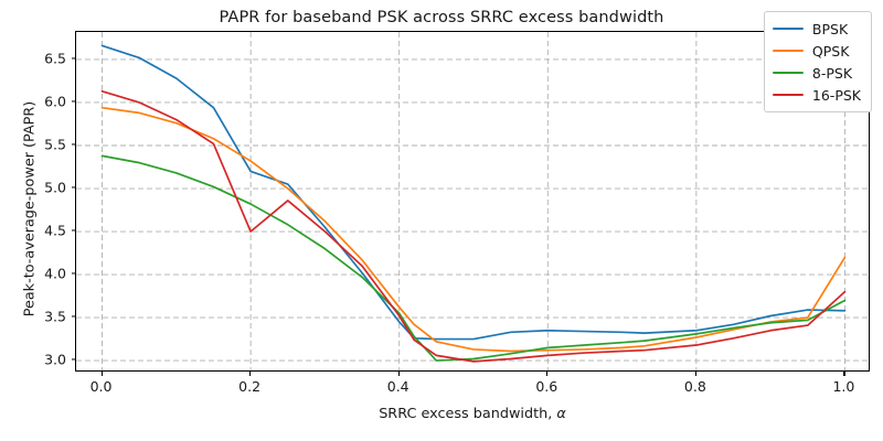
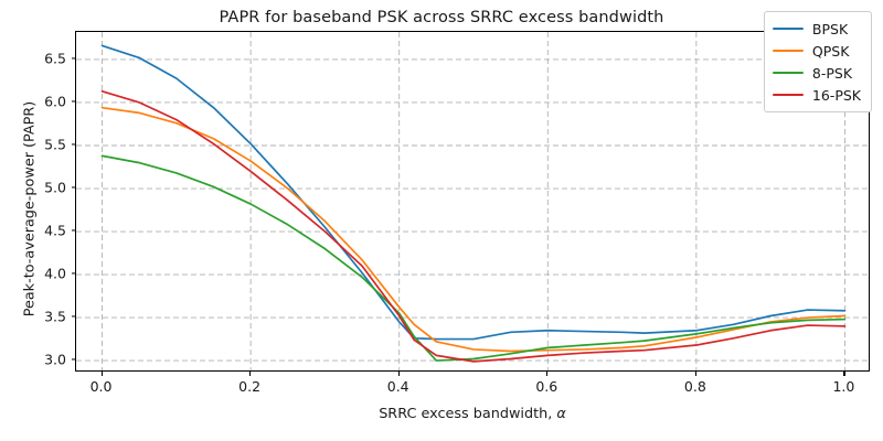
BPSK/0.2: 5.2 -> 5.5
16-PSK/0.2: 4.5 -> 5.2
QPSK/1.0: 4.2 -> 3.5
8-PSK/1.0: 3.7 -> 3.5
16-PSK/1.0: 3.8 -> 3.4
